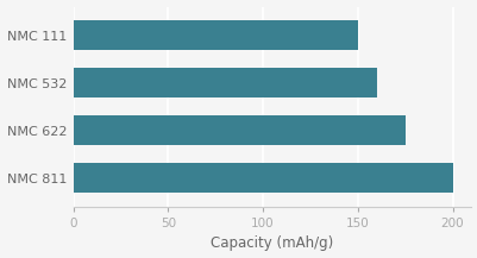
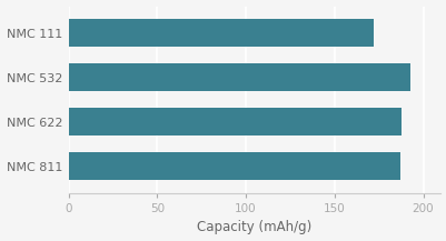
NMC 111: 150 -> 172
NMC 532: 160 -> 193
NMC 622: 175 -> 188
NMC 811: 200 -> 187
